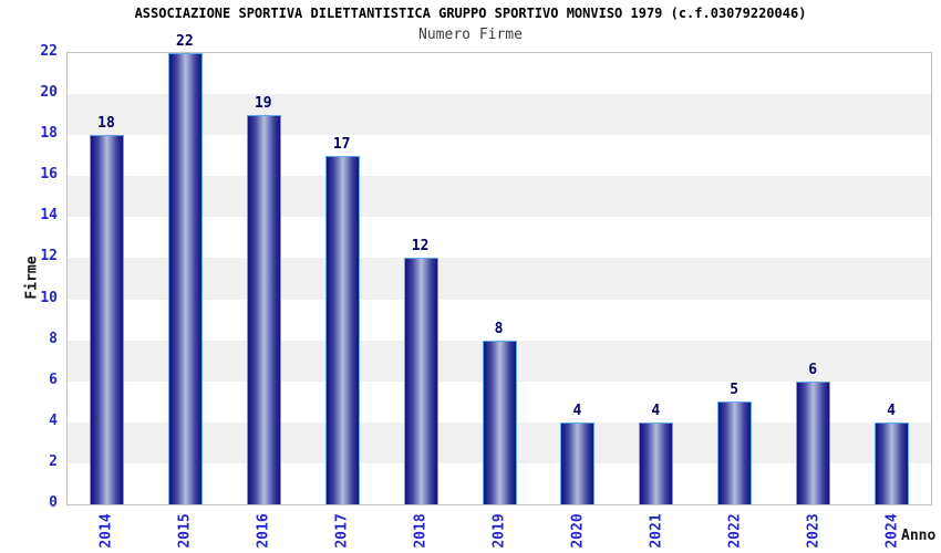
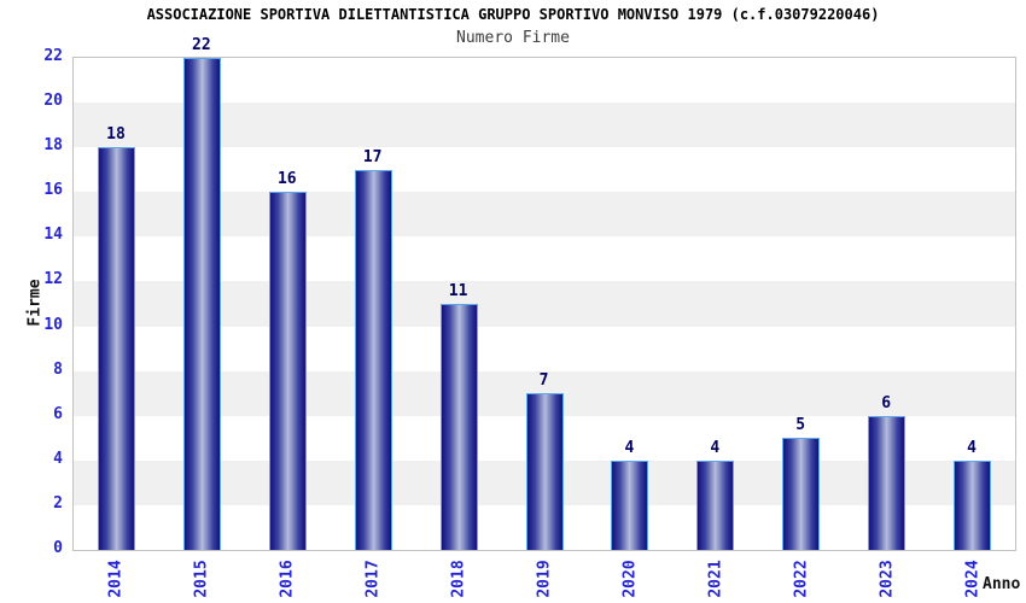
2016: 19 -> 16
2018: 12 -> 11
2019: 8 -> 7
